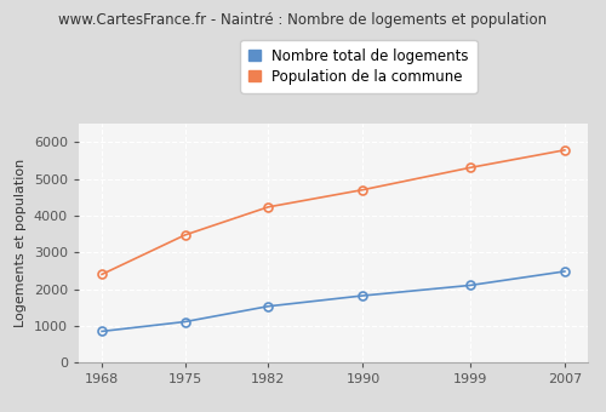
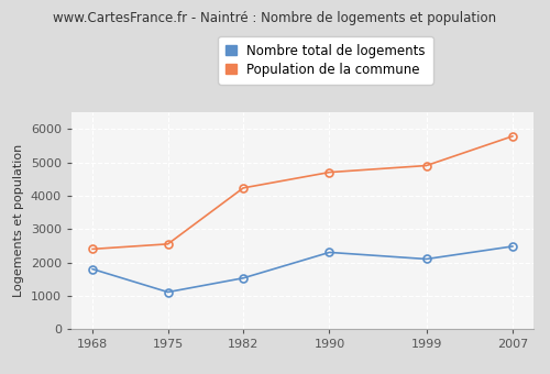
Nombre total de logements/1968: 850 -> 1800
Population de la commune/1975: 3470 -> 2550
Nombre total de logements/1990: 1820 -> 2300
Population de la commune/1999: 5300 -> 4900
